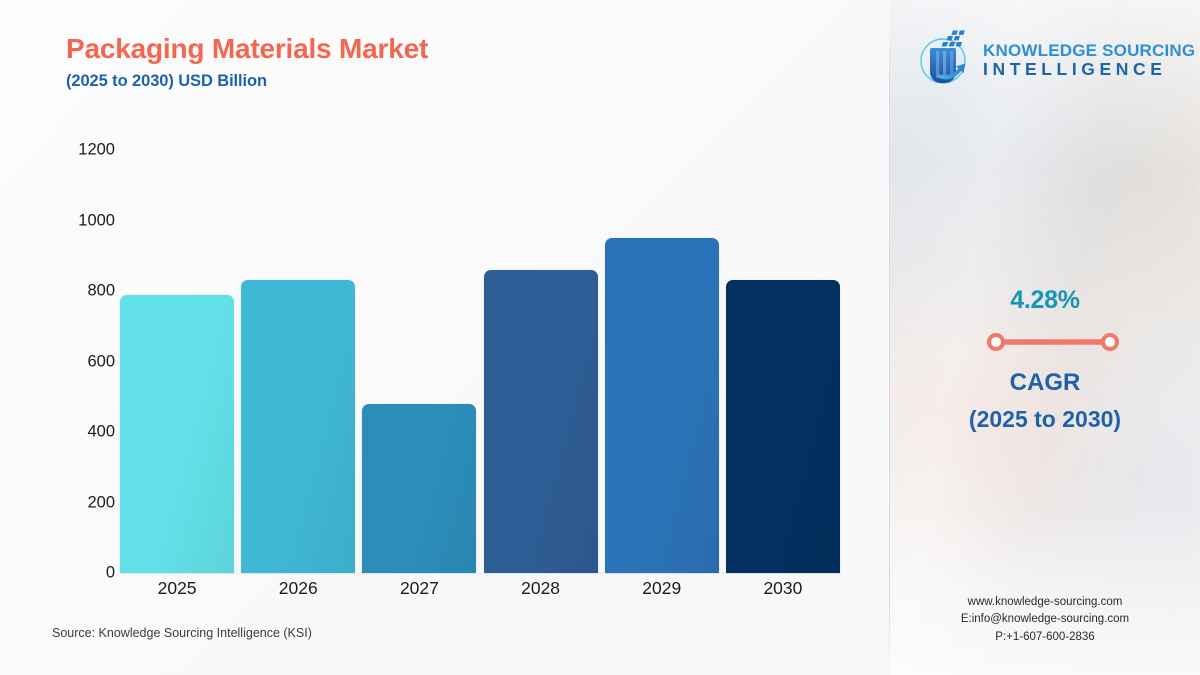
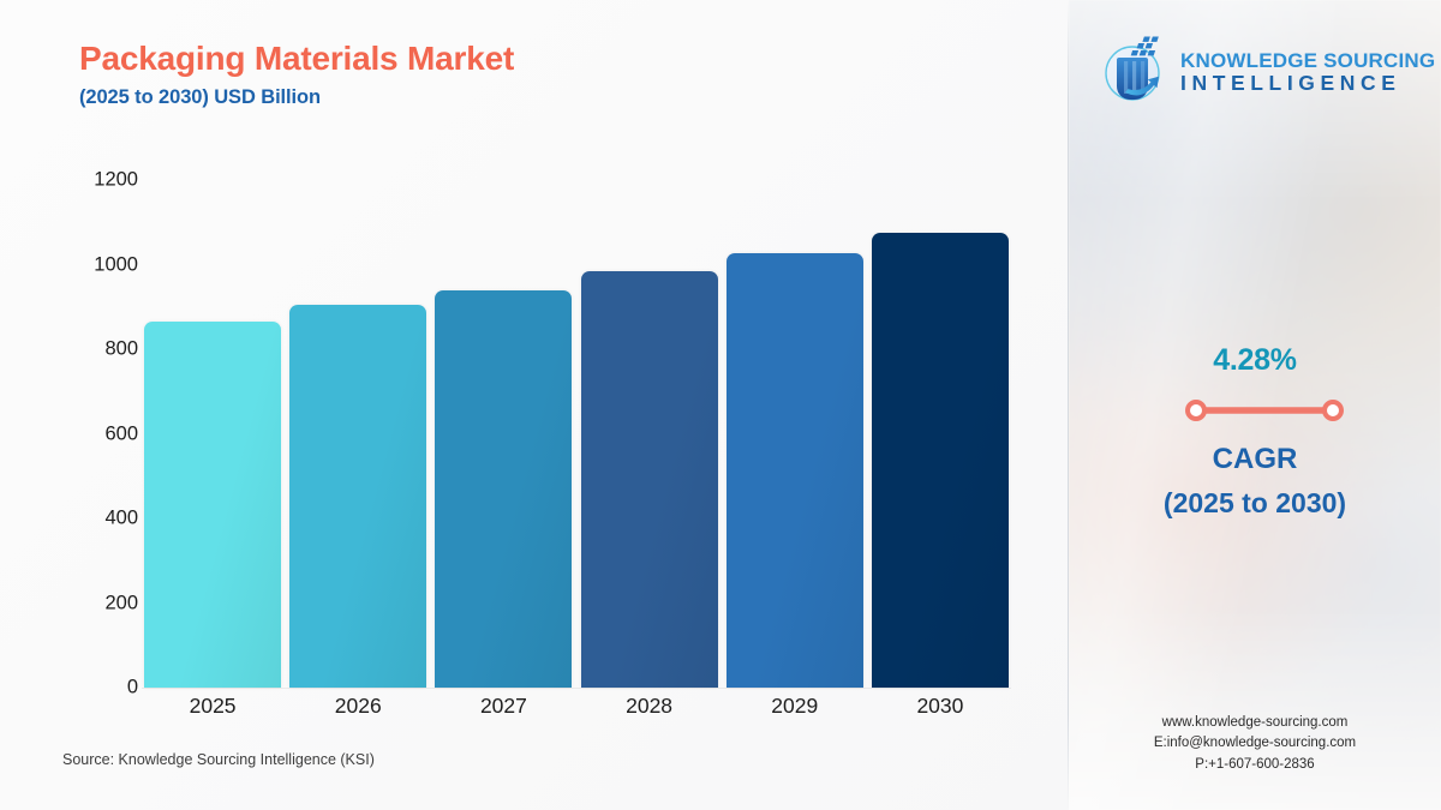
2025: 790 -> 860
2026: 830 -> 900
2027: 480 -> 940
2028: 860 -> 980
2029: 950 -> 1030
2030: 830 -> 1080
